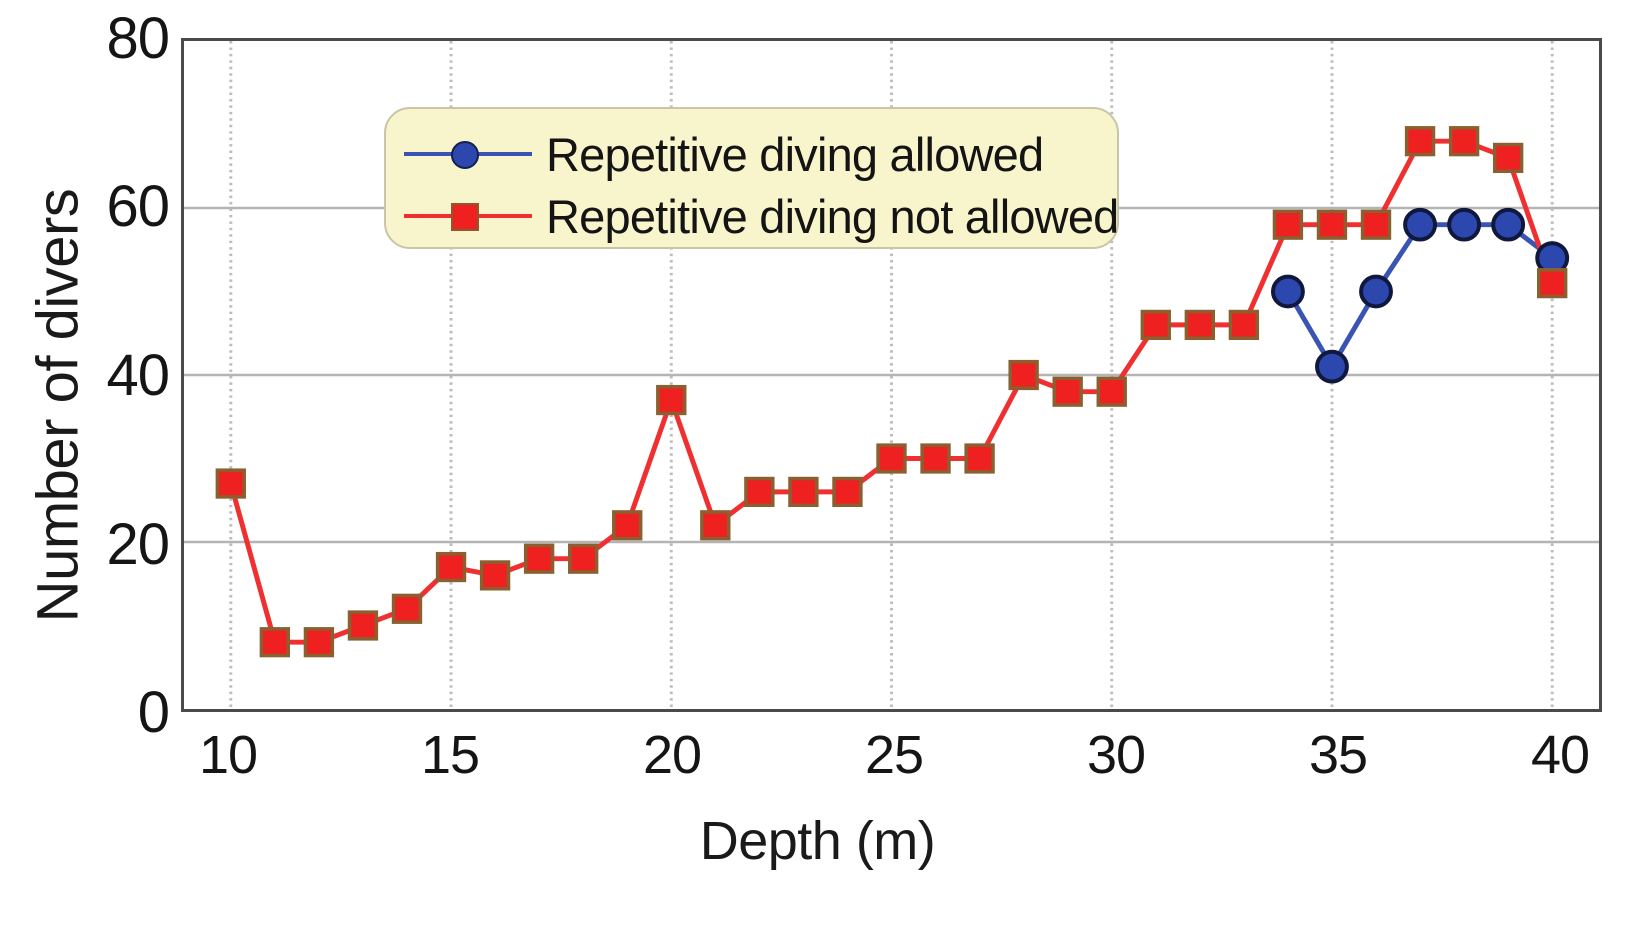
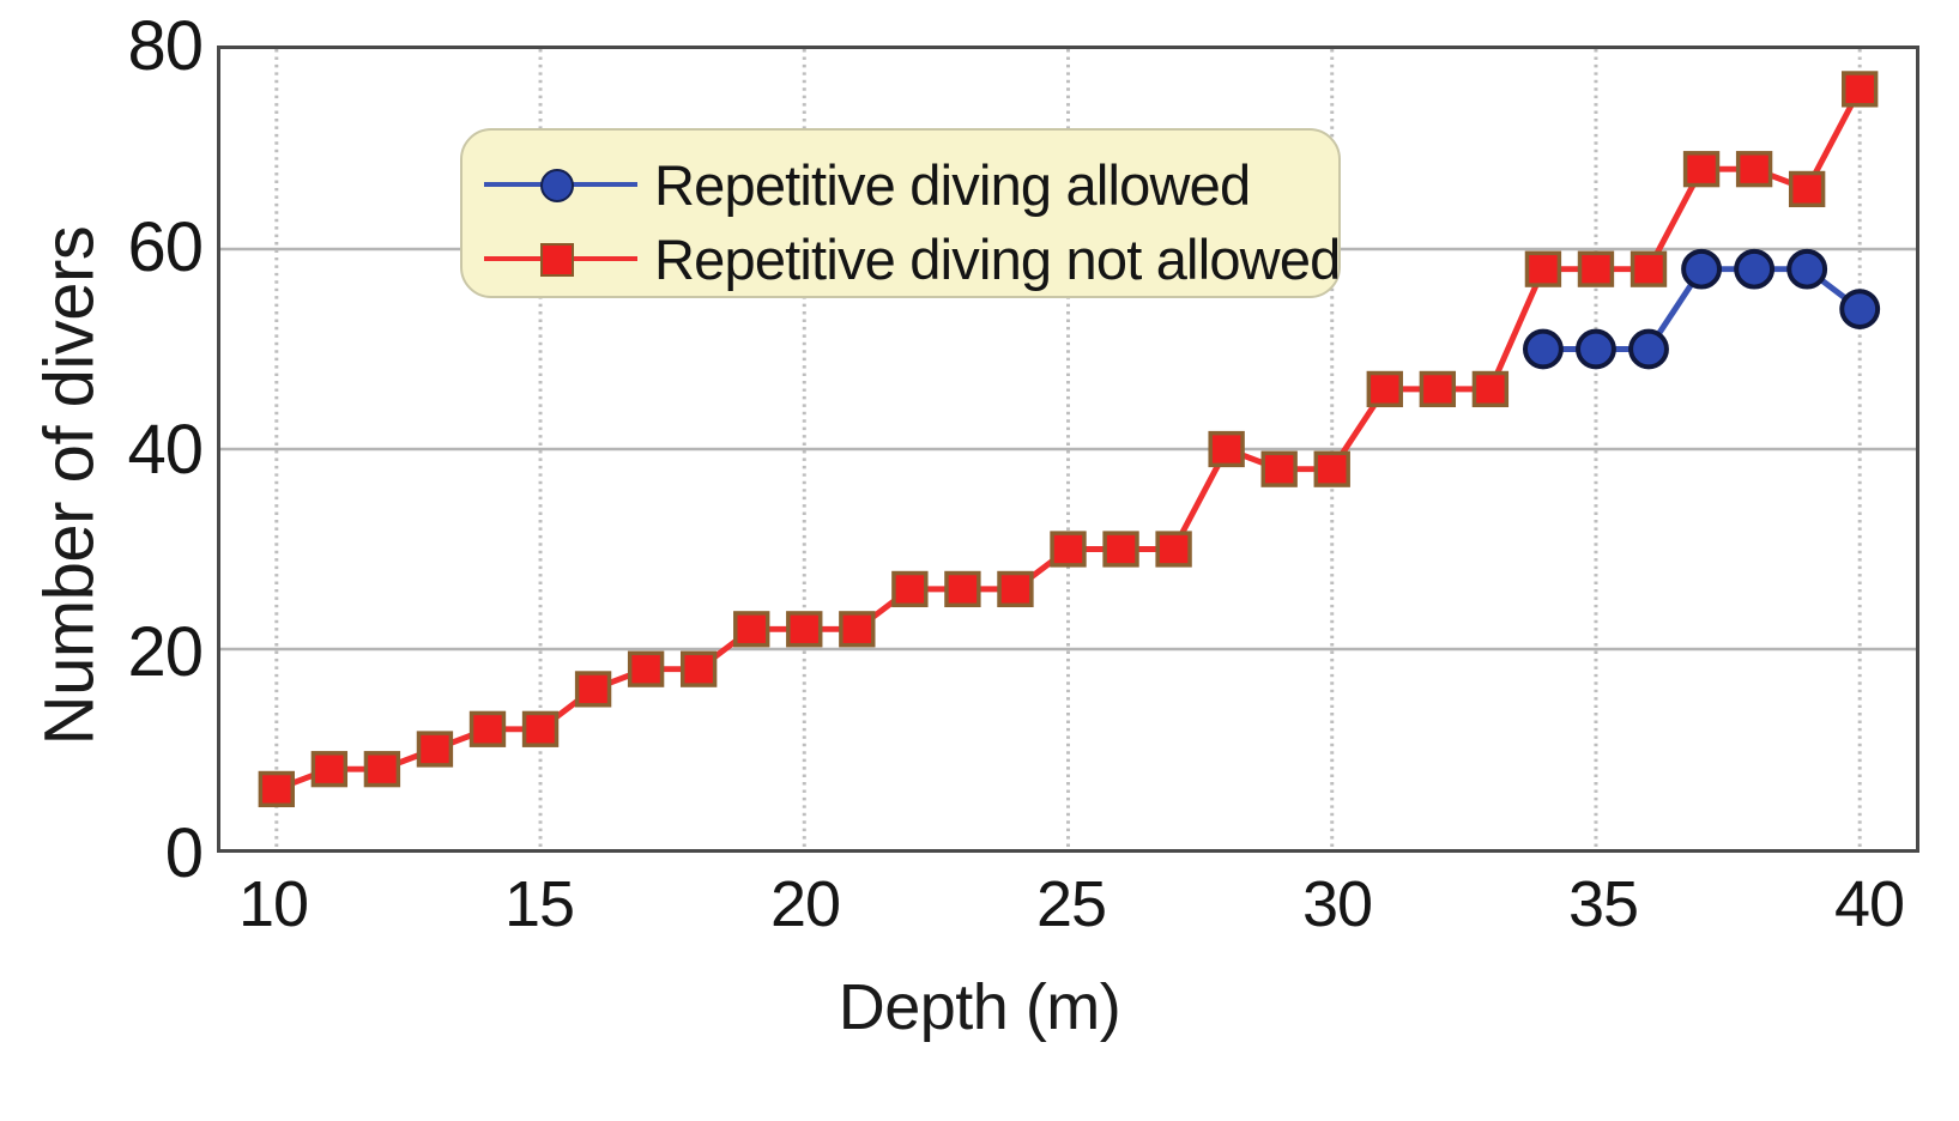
Repetitive diving not allowed/10: 27 -> 6
Repetitive diving not allowed/15: 17 -> 12
Repetitive diving not allowed/20: 37 -> 22
Repetitive diving allowed/35: 41 -> 50
Repetitive diving not allowed/40: 51 -> 76
